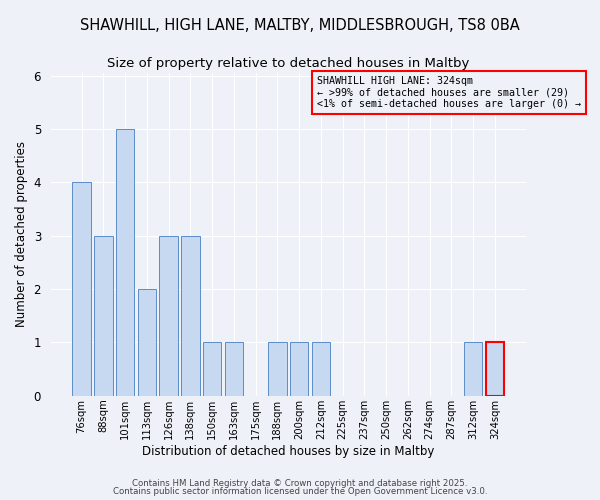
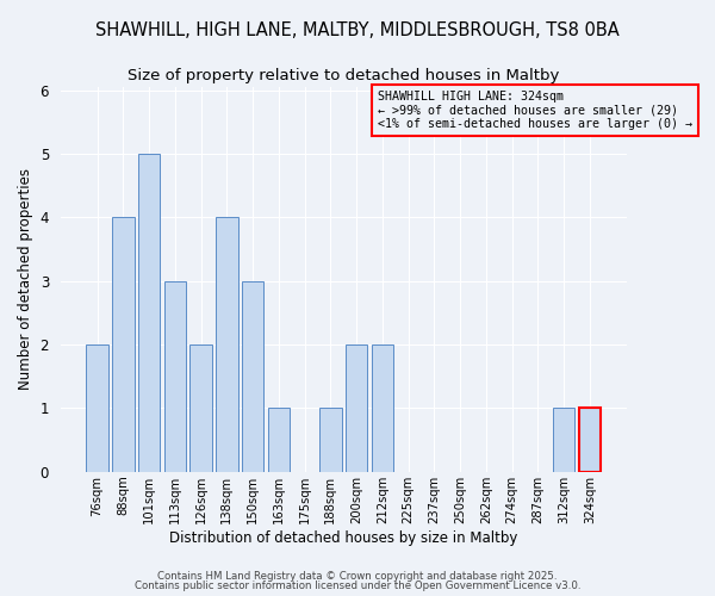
76sqm: 4 -> 2
88sqm: 3 -> 4
113sqm: 2 -> 3
126sqm: 3 -> 2
138sqm: 3 -> 4
150sqm: 1 -> 3
200sqm: 1 -> 2
212sqm: 1 -> 2
